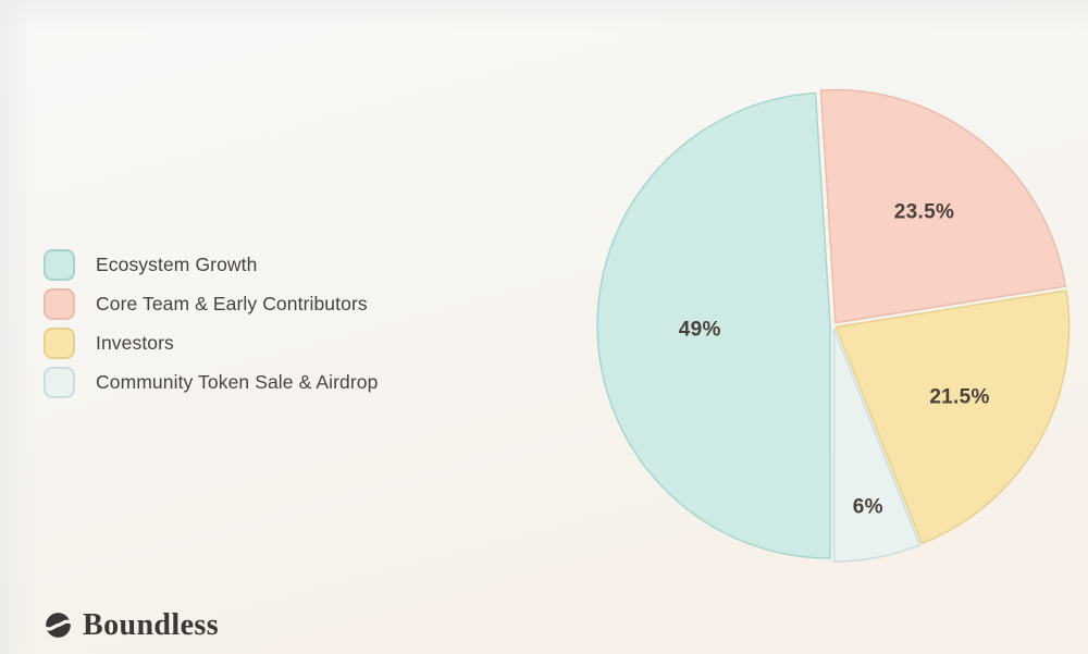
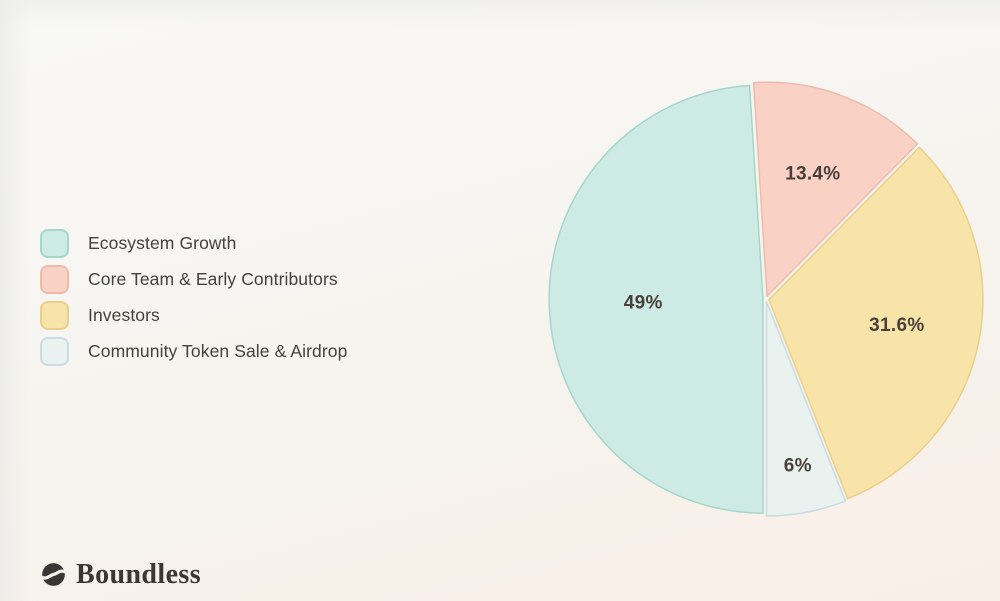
Core Team & Early Contributors: 23.5% -> 13.4%
Investors: 21.5% -> 31.6%
